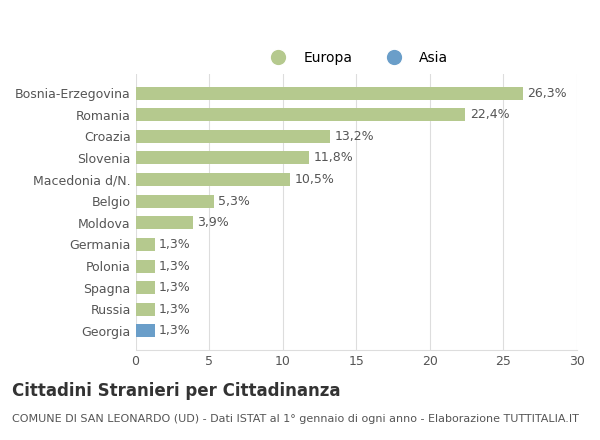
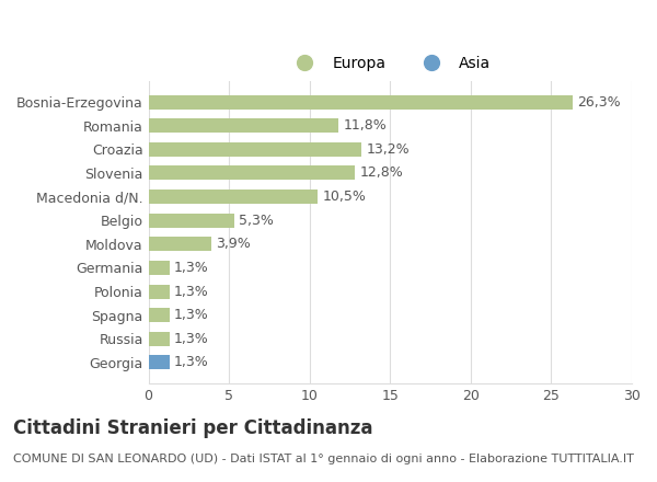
Romania: 22,4% -> 11,8%
Slovenia: 11,8% -> 12,8%
